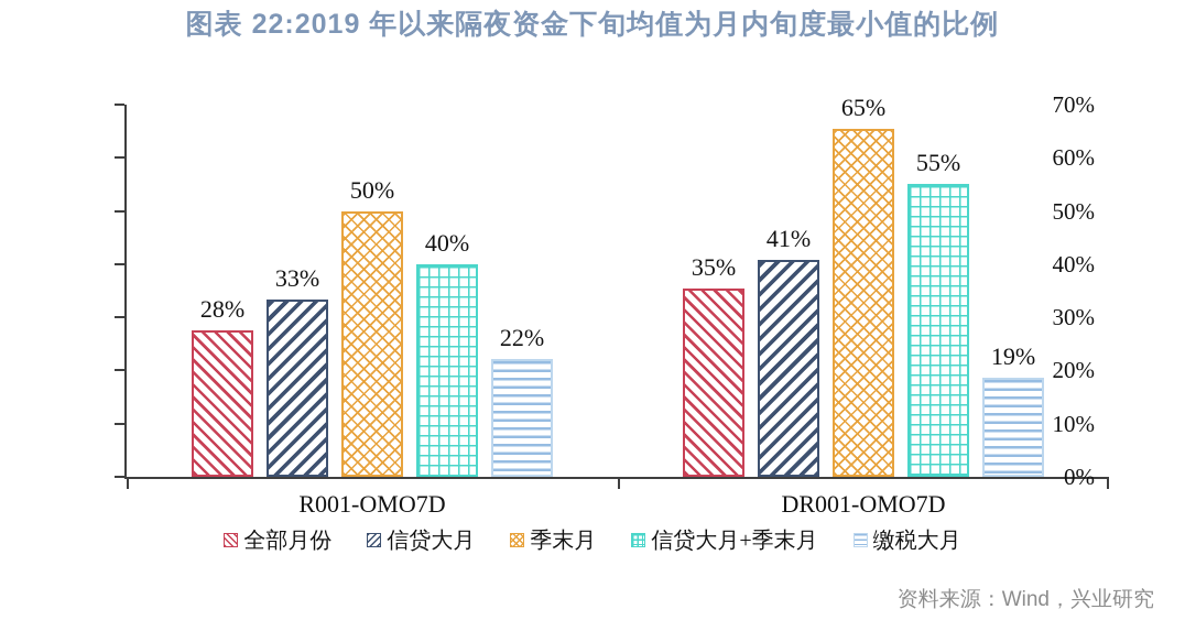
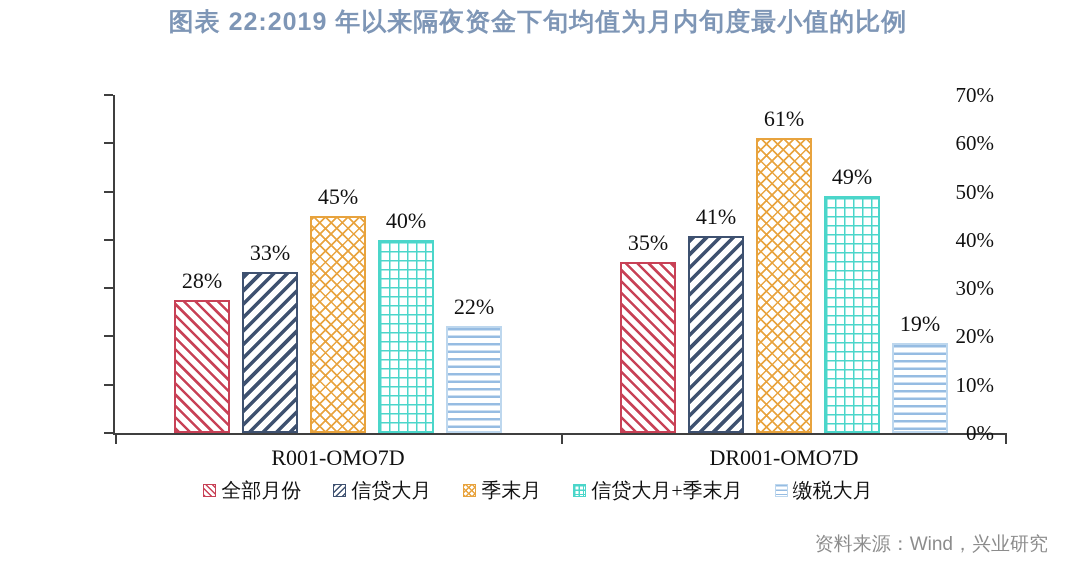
季末月/R001-OMO7D: 50% -> 45%
季末月/DR001-OMO7D: 65% -> 61%
信贷大月+季末月/DR001-OMO7D: 55% -> 49%
